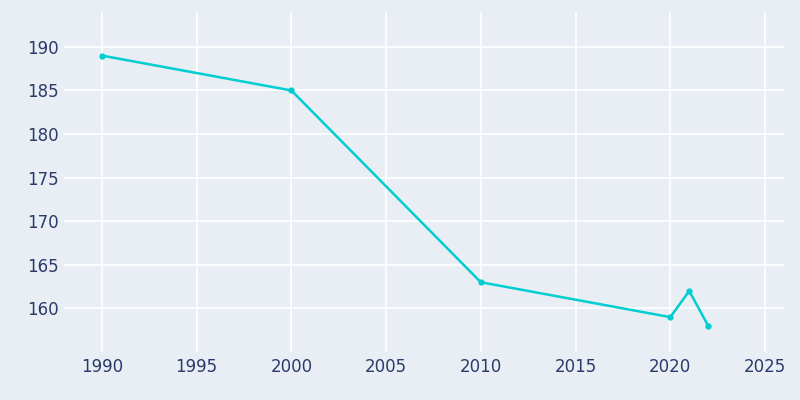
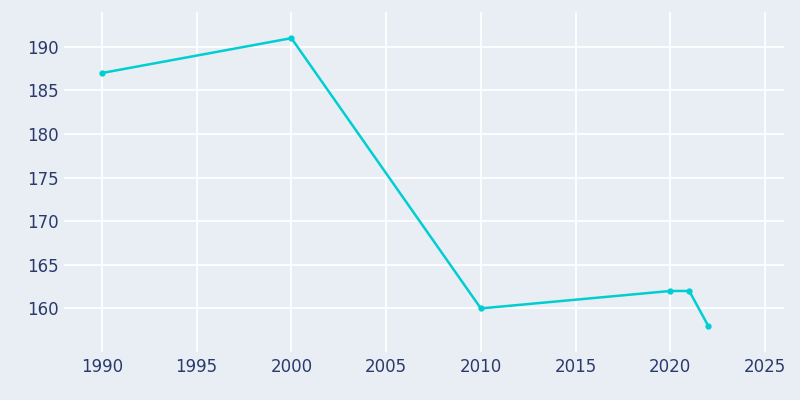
1990: 189 -> 187
2000: 185 -> 191
2010: 163 -> 160
2020: 159 -> 162
